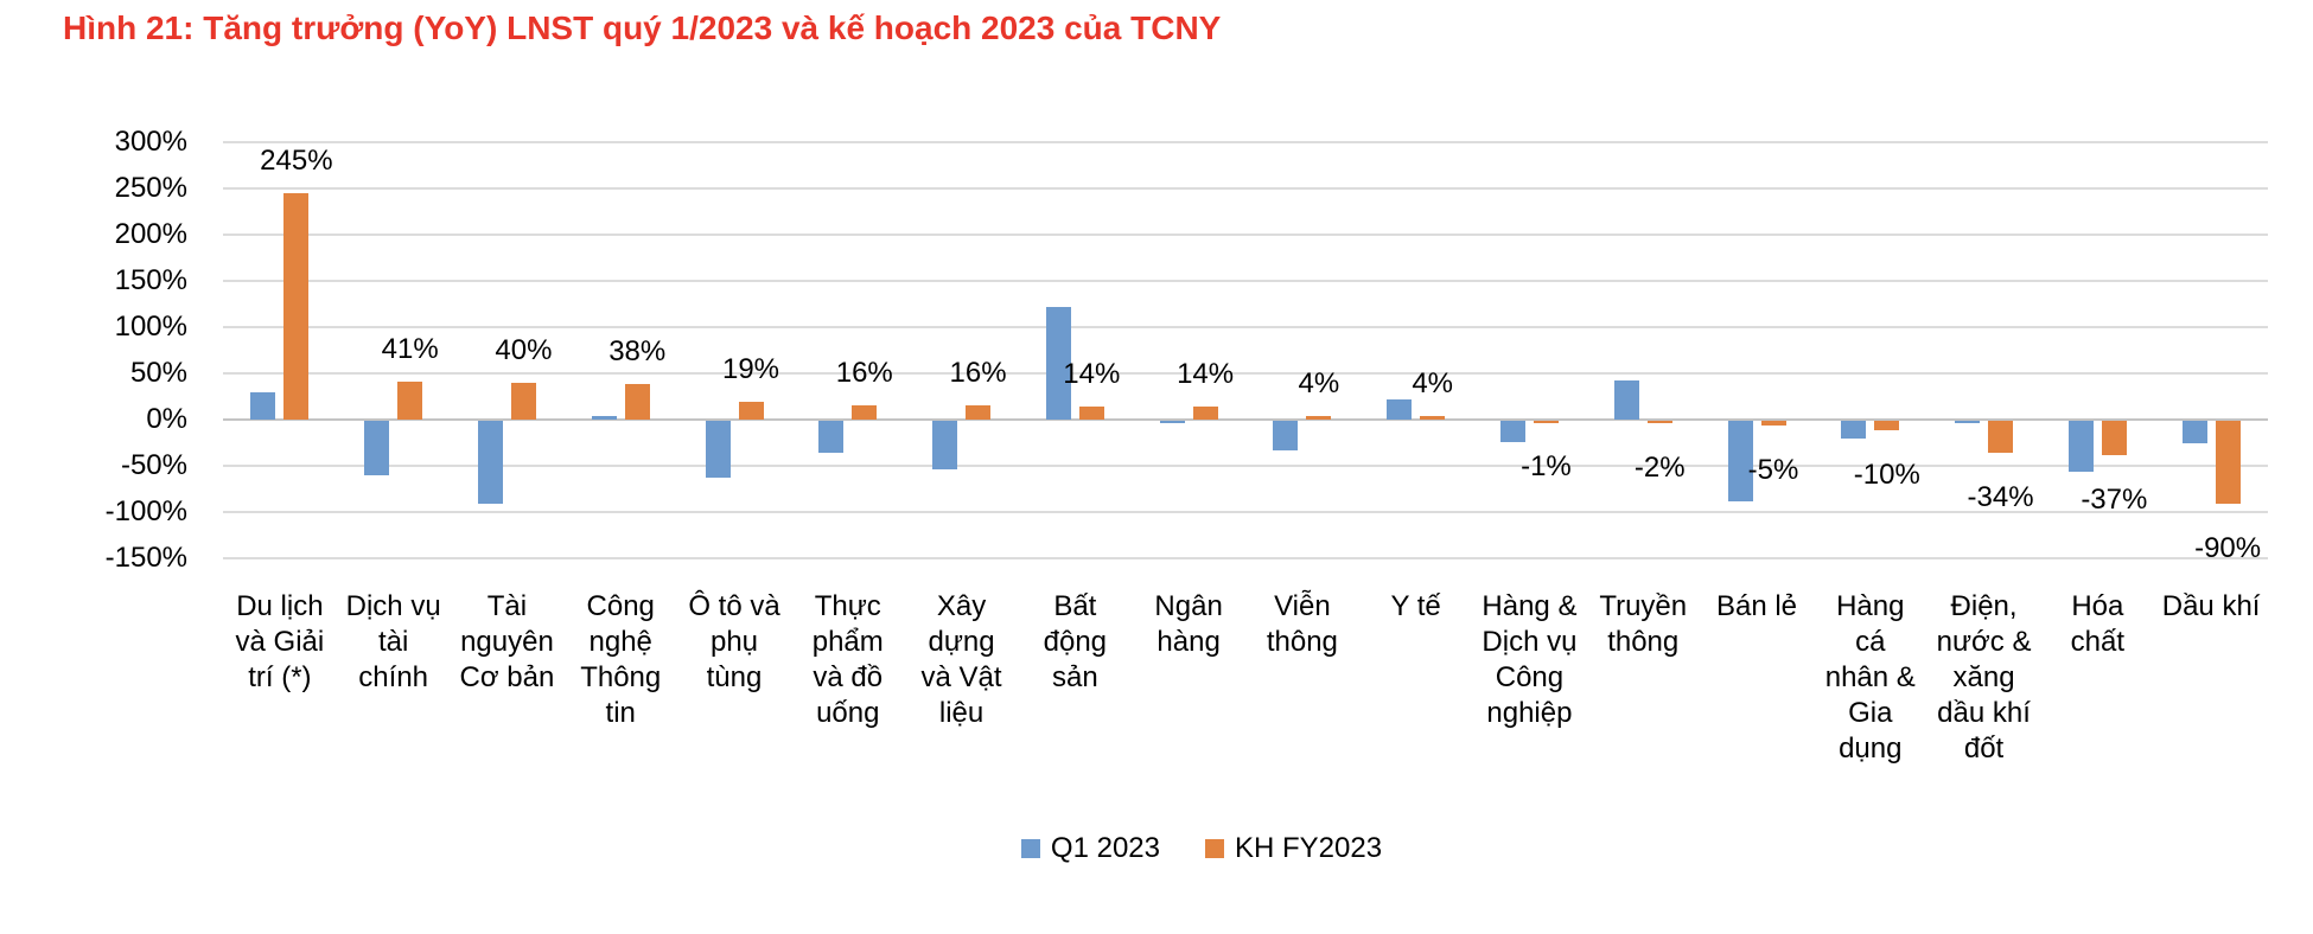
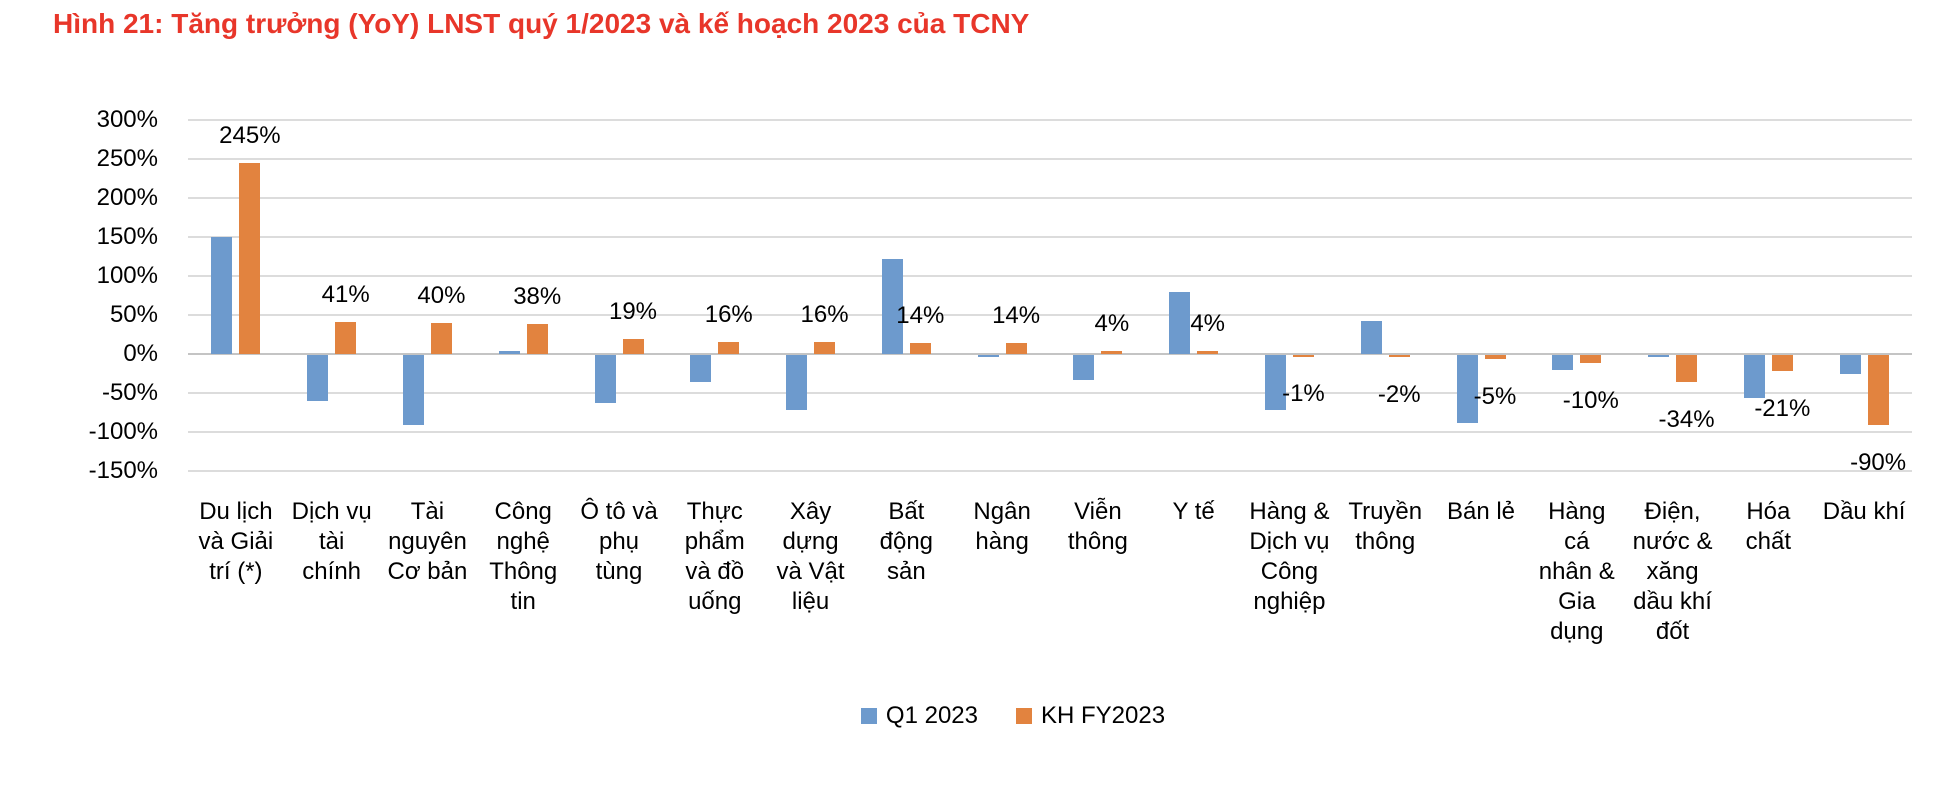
Q1 2023/Du lịch và Giải trí (*): 30% -> 150%
Q1 2023/Xây dựng và Vật liệu: -50% -> -70%
Q1 2023/Y tế: 20% -> 80%
Q1 2023/Hàng & Dịch vụ Công nghiệp: -20% -> -70%
KH FY2023/Hóa chất: -37% -> -21%
